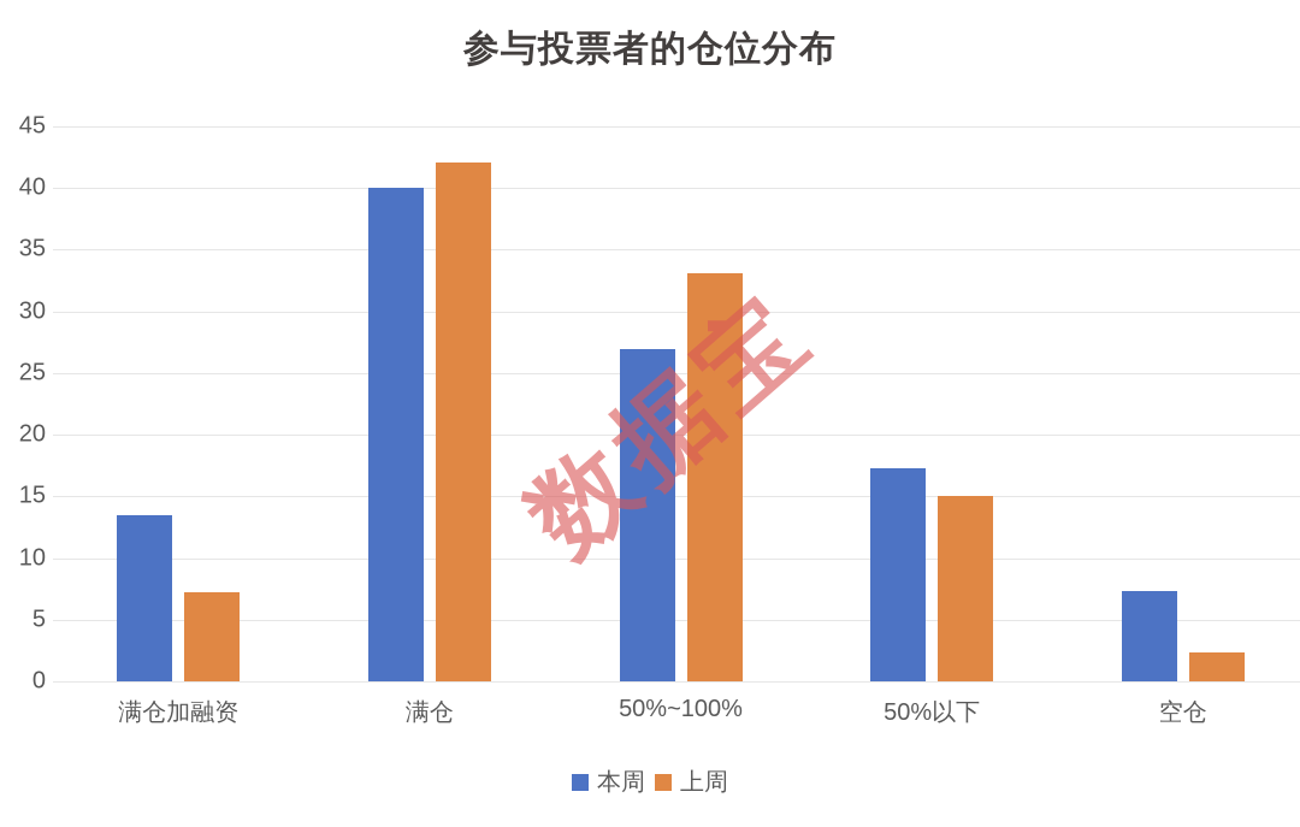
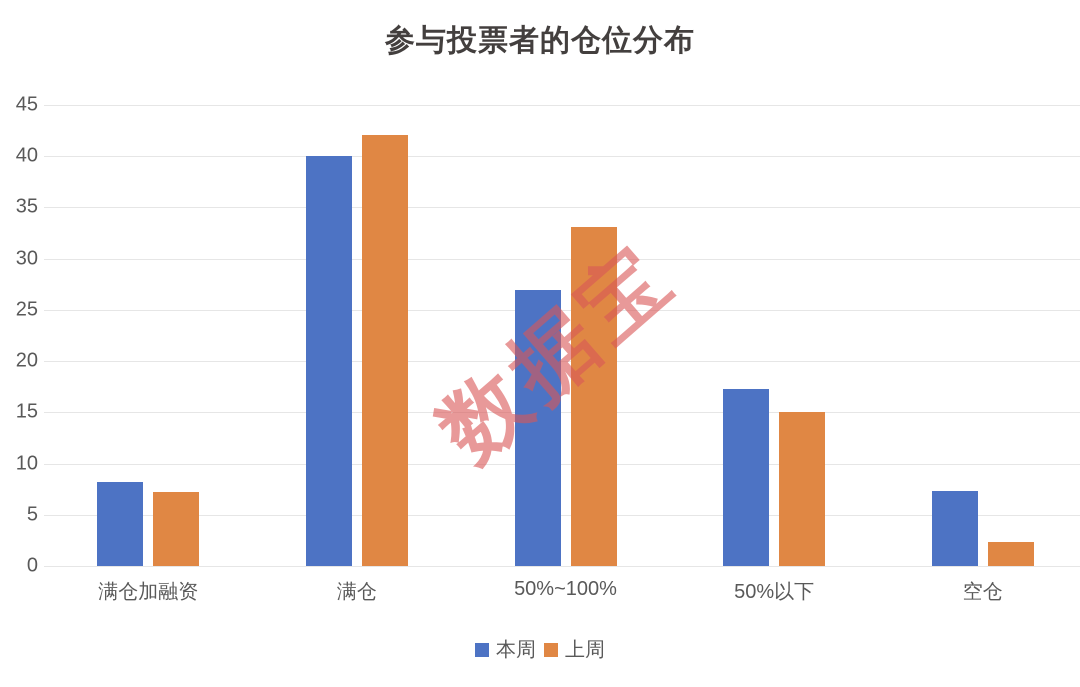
本周/满仓加融资: 13.5 -> 8.2
